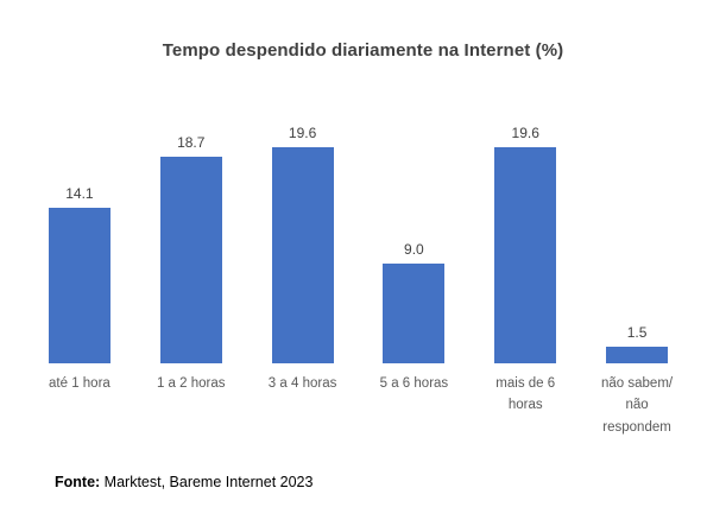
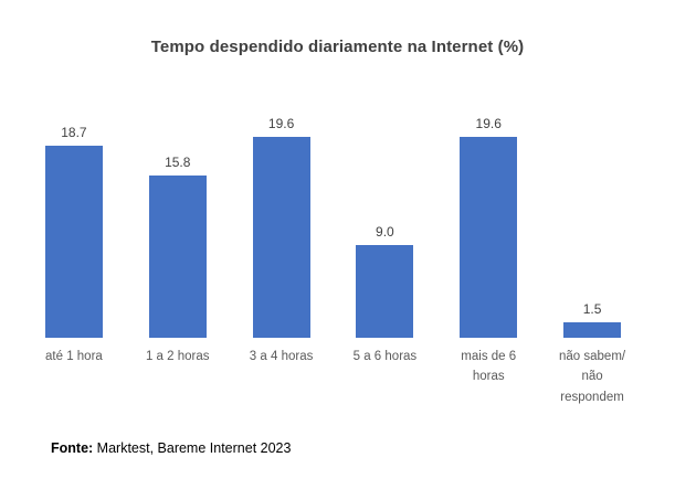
até 1 hora: 14.1 -> 18.7
1 a 2 horas: 18.7 -> 15.8
